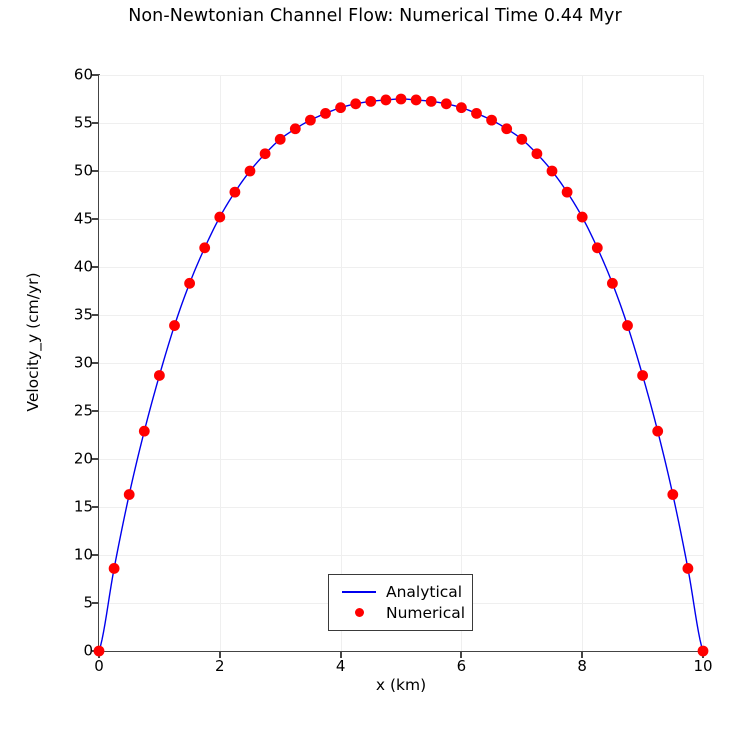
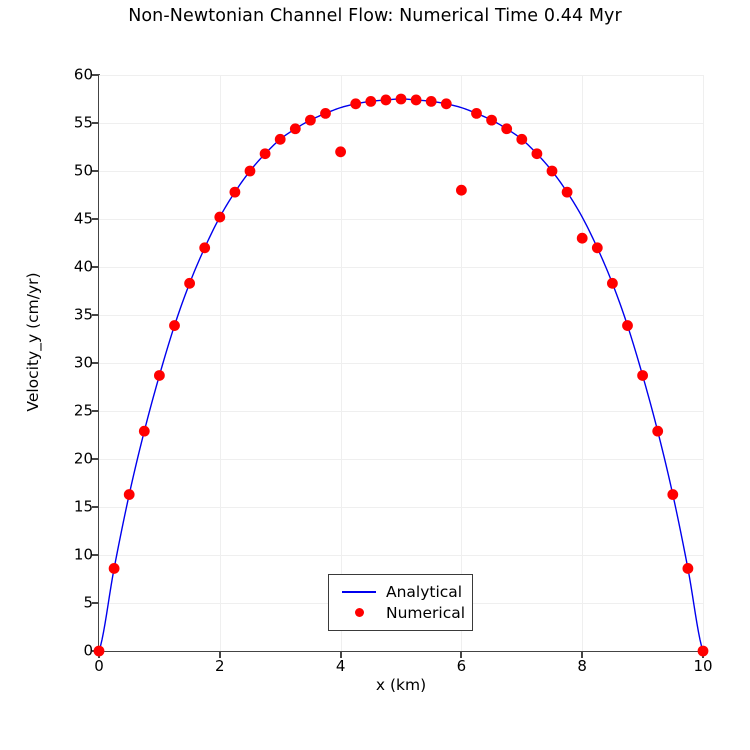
Numerical/4: 57 -> 52
Numerical/6: 57 -> 48
Numerical/8: 45 -> 43
